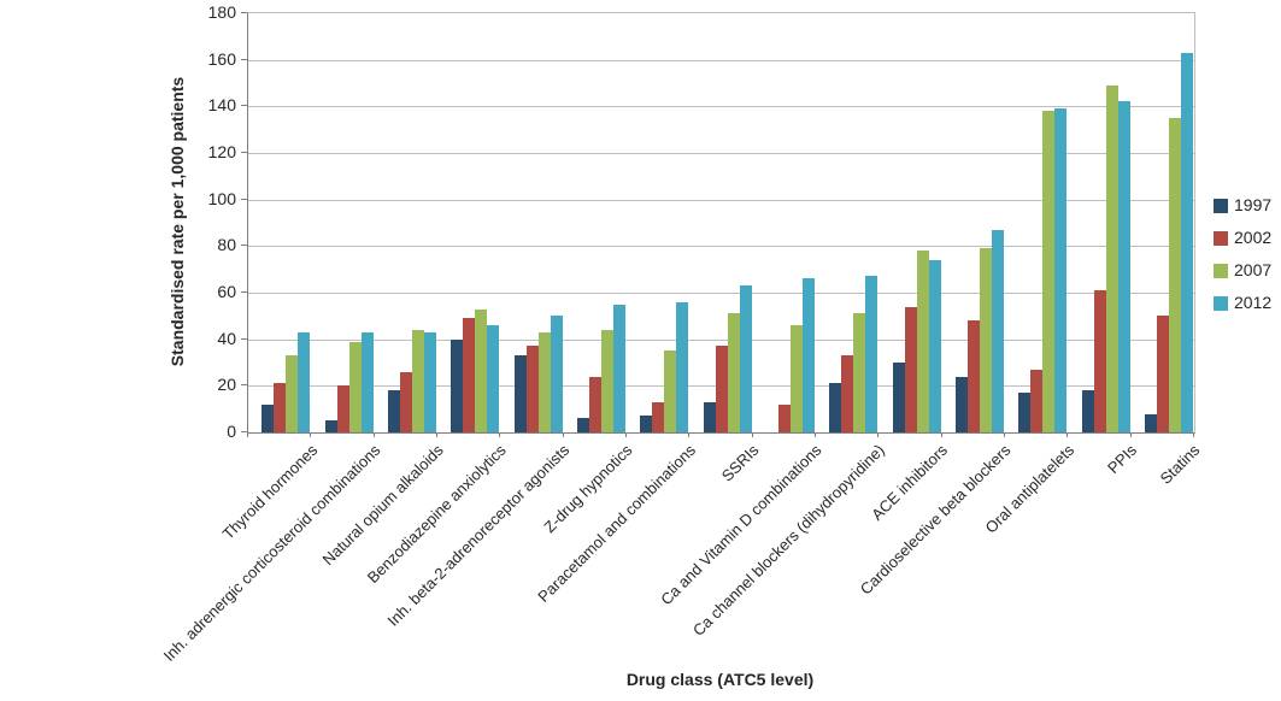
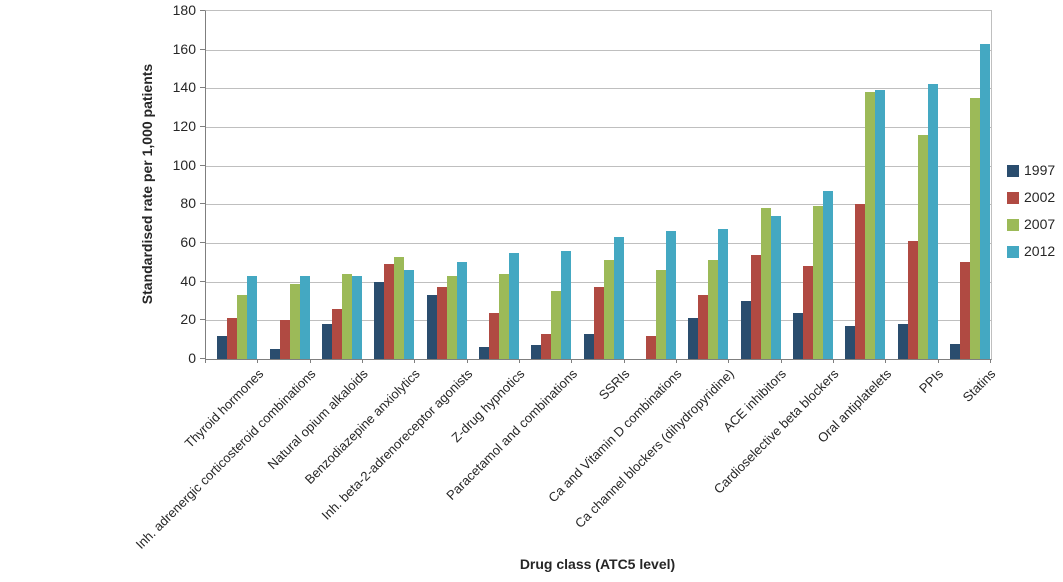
2002/Oral antiplatelets: 27 -> 80
2007/PPIs: 149 -> 116
